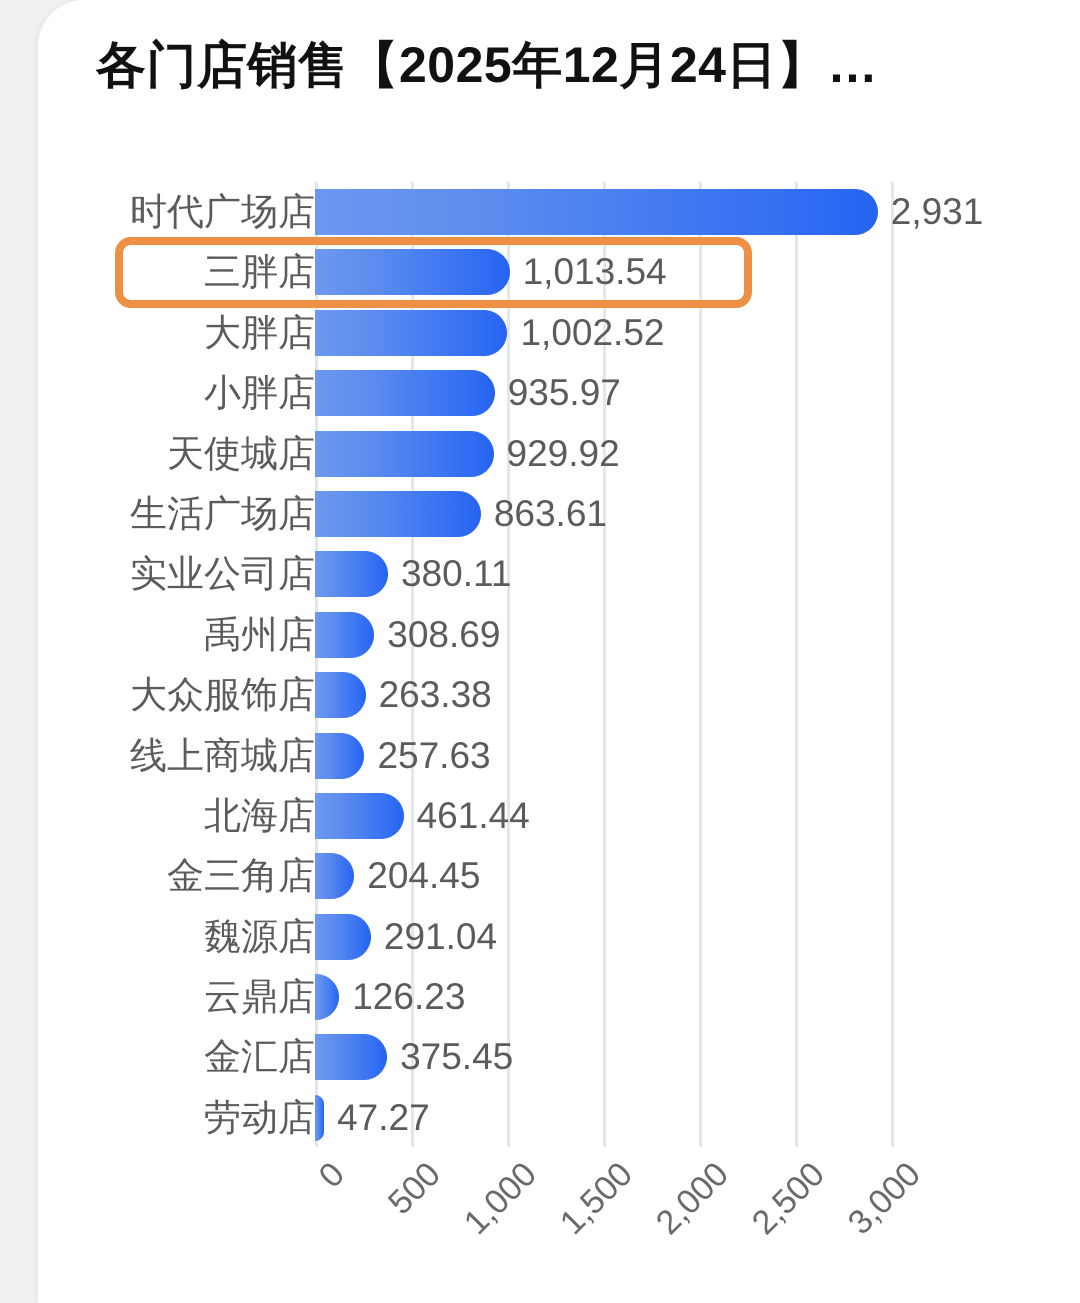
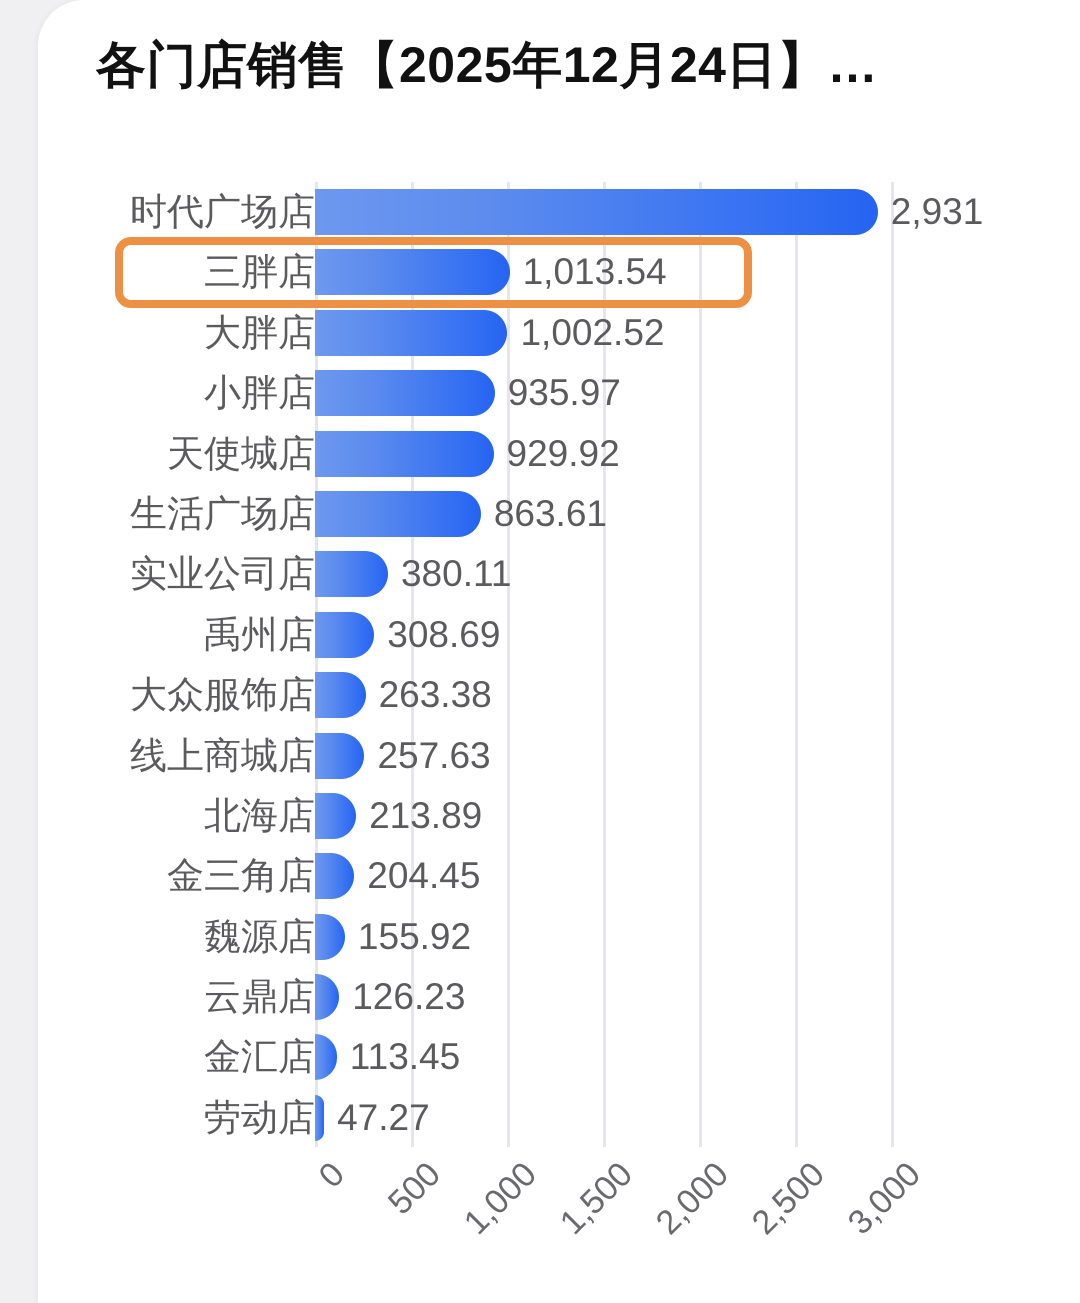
北海店: 461.44 -> 213.89
魏源店: 291.04 -> 155.92
金汇店: 375.45 -> 113.45
